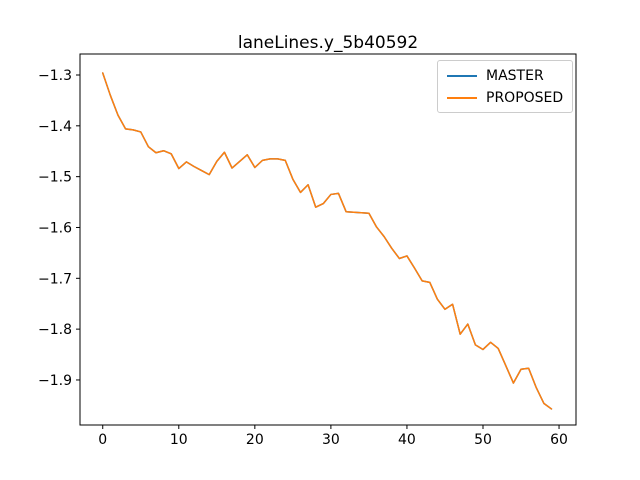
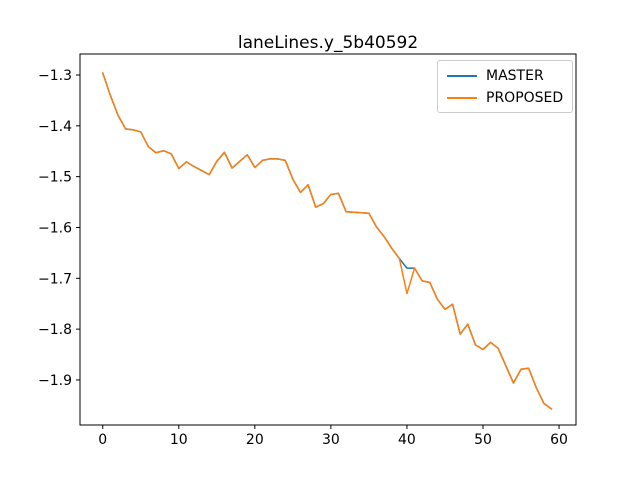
MASTER/40: -1.66 -> -1.68
PROPOSED/40: -1.66 -> -1.73
